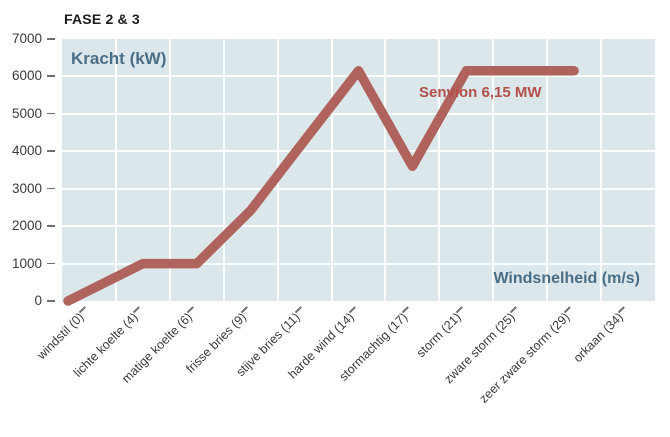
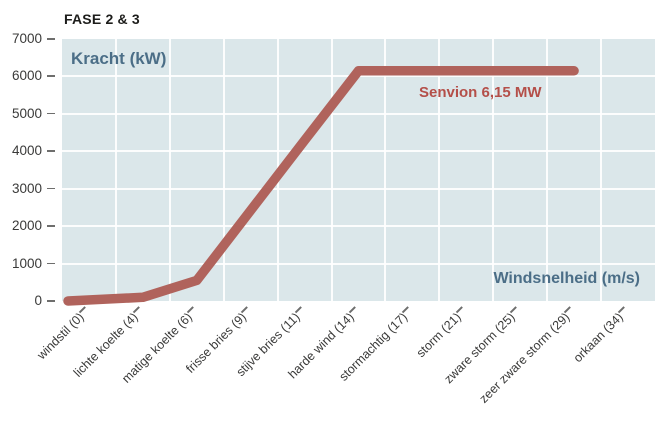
lichte koelte (4): 1000 -> 100
matige koelte (6): 1000 -> 600
stormachtig (17): 3600 -> 6200
